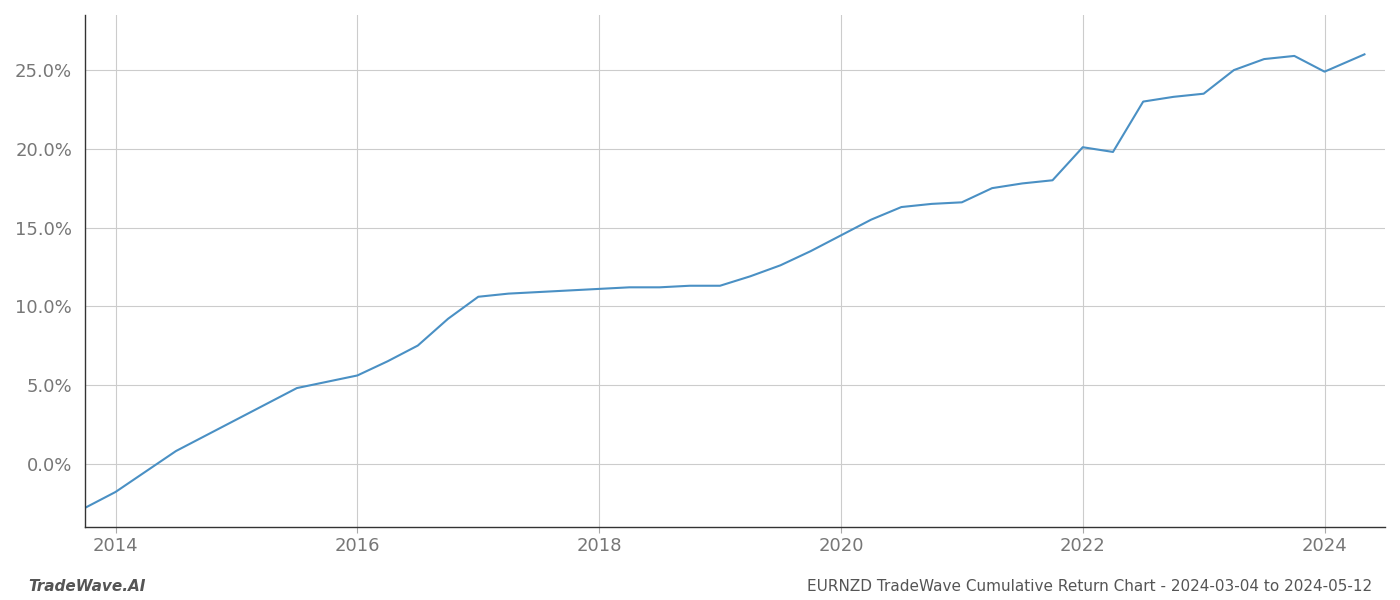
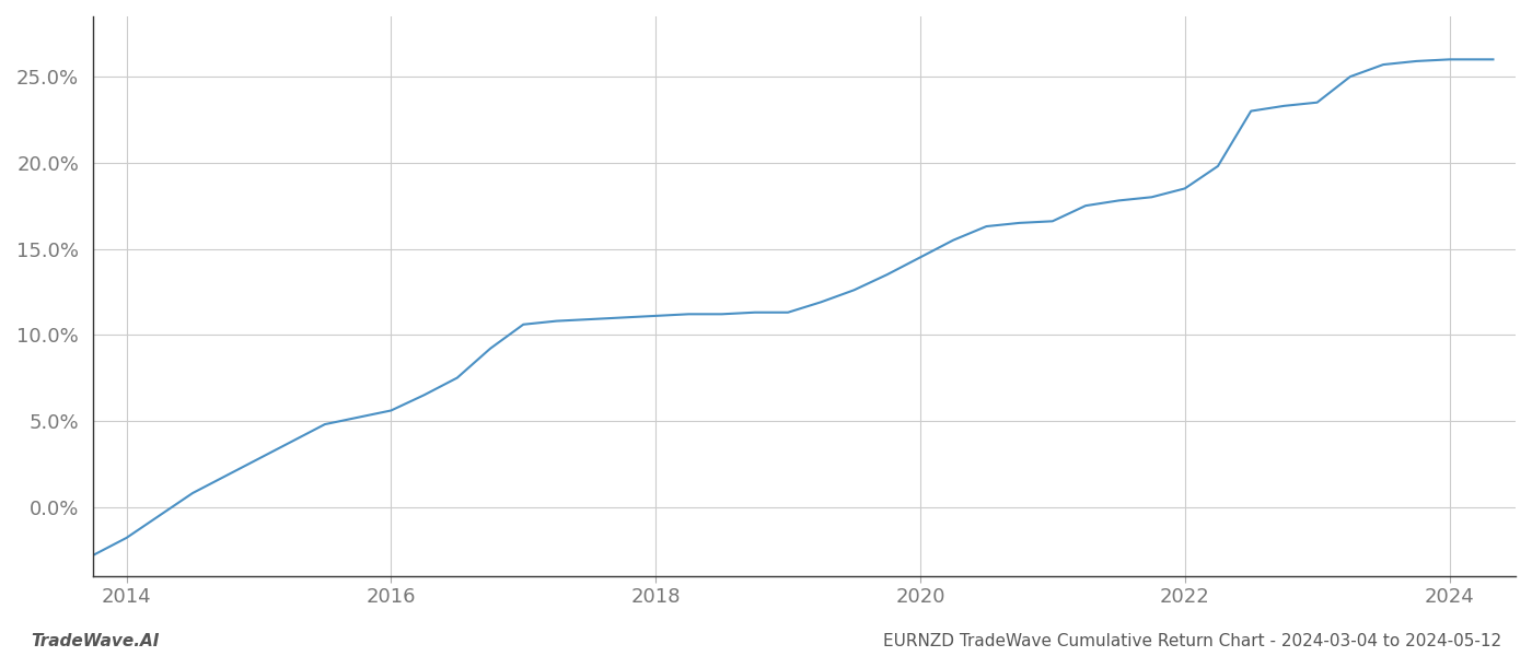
2022: 20.1% -> 18.5%
2024: 24.9% -> 26.0%
